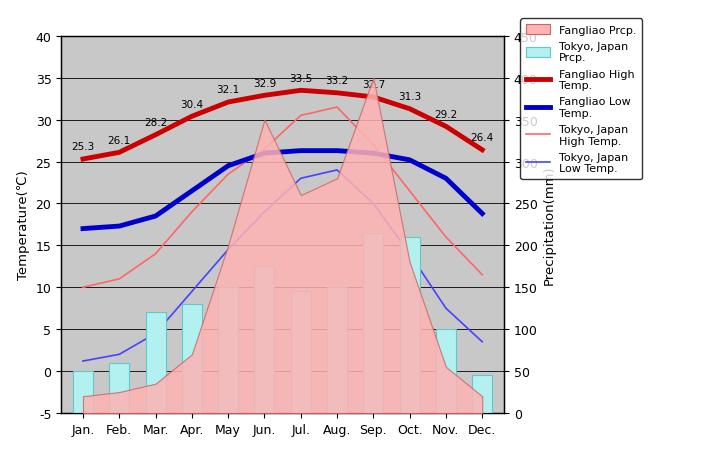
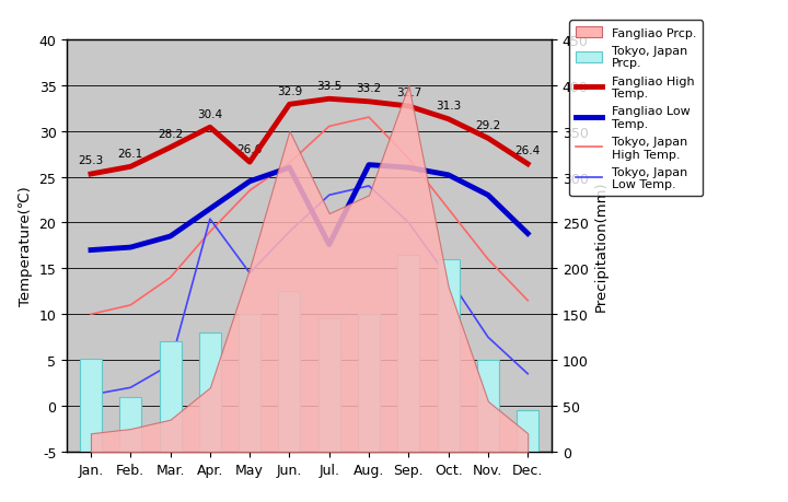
Tokyo, Japan Prcp./Jan.: 50 -> 102
Tokyo, Japan Low Temp./Apr.: 9.5 -> 20.4
Fangliao High Temp./May: 32.1 -> 26.6
Fangliao Low Temp./Jul.: 26.3 -> 17.6
